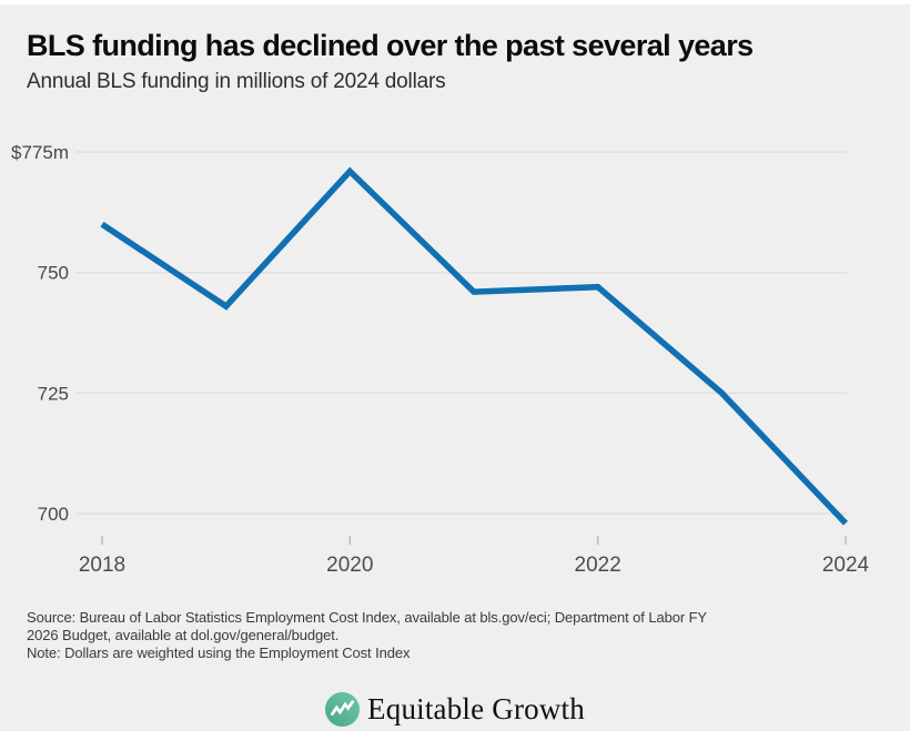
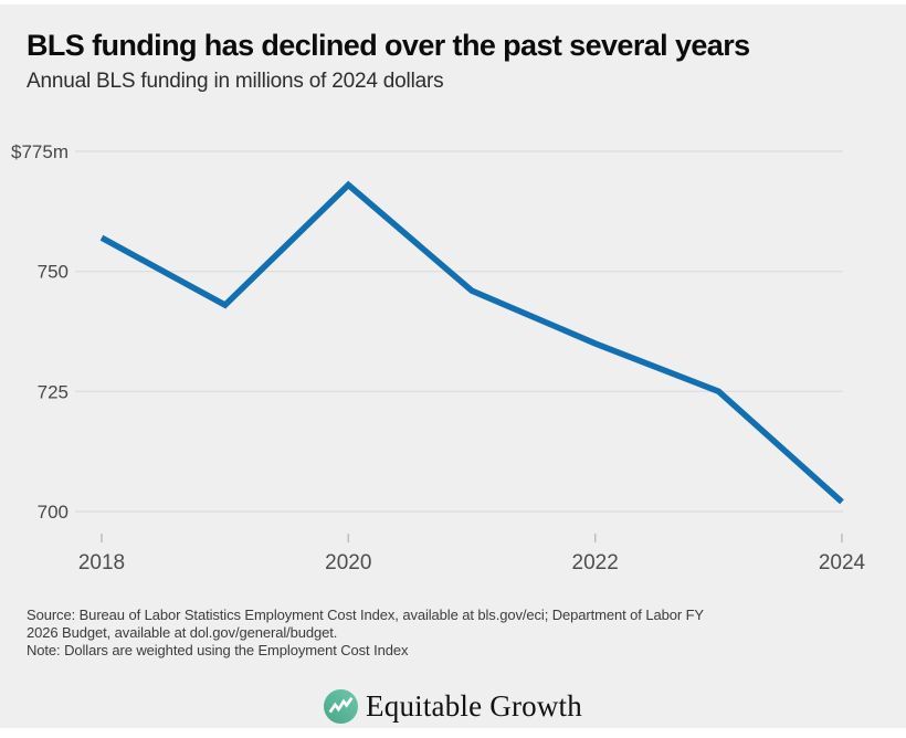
2018: $760m -> $757m
2020: $771m -> $768m
2022: $747m -> $735m
2024: $698m -> $702m
